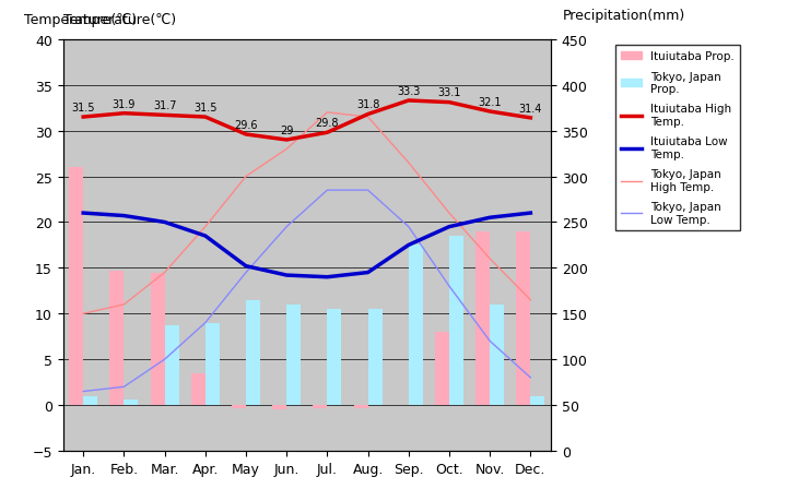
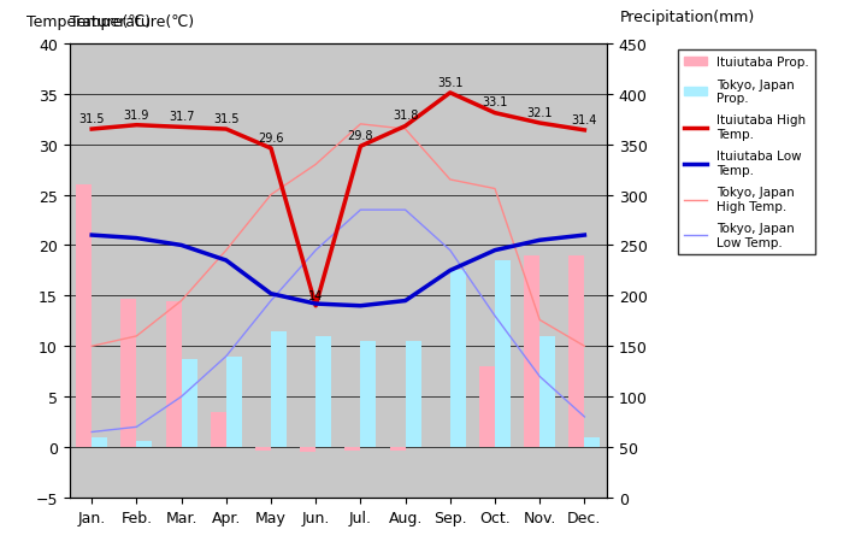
Ituiutaba High Temp./Jun.: 29 -> 14
Ituiutaba High Temp./Sep.: 33.3 -> 35.1
Tokyo, Japan High Temp./Oct.: 21.0 -> 25.6
Tokyo, Japan High Temp./Nov.: 16.0 -> 12.6
Tokyo, Japan High Temp./Dec.: 11.5 -> 10.0
